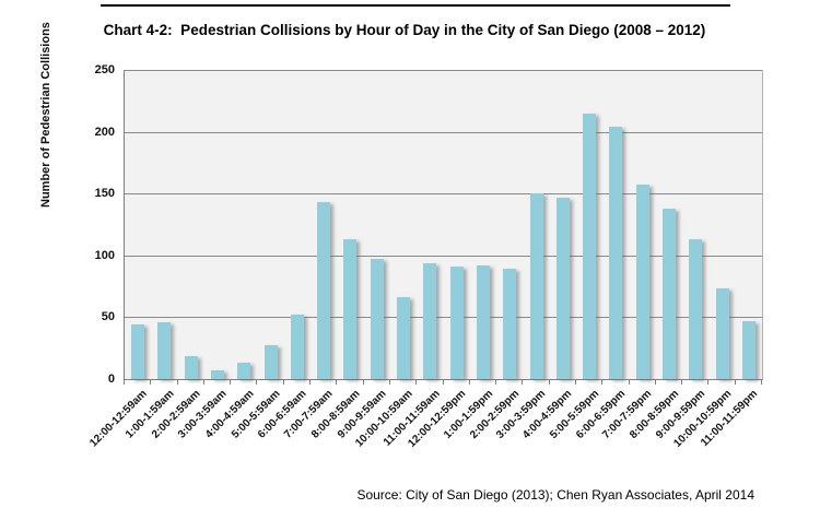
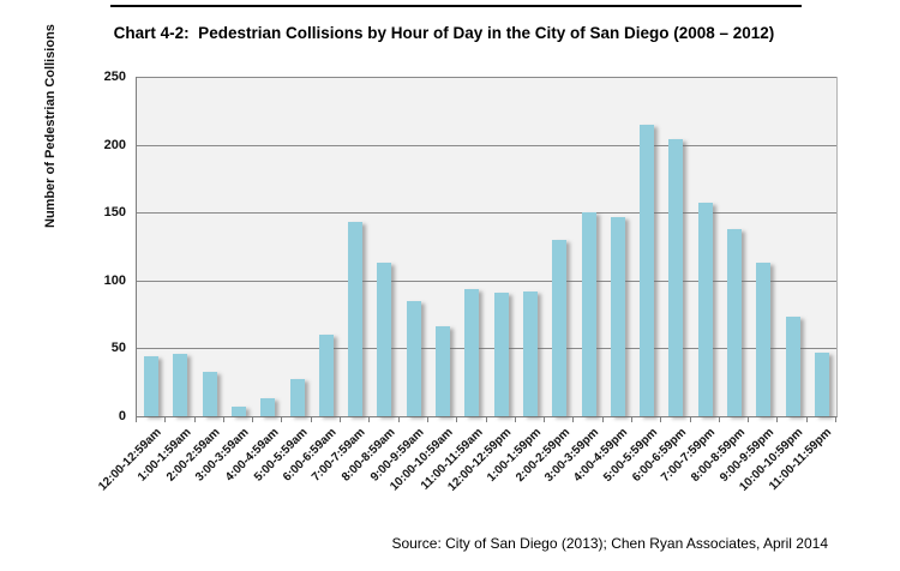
2:00-2:59am: 19 -> 33
6:00-6:59am: 52 -> 60
9:00-9:59am: 97 -> 85
2:00-2:59pm: 89 -> 130
